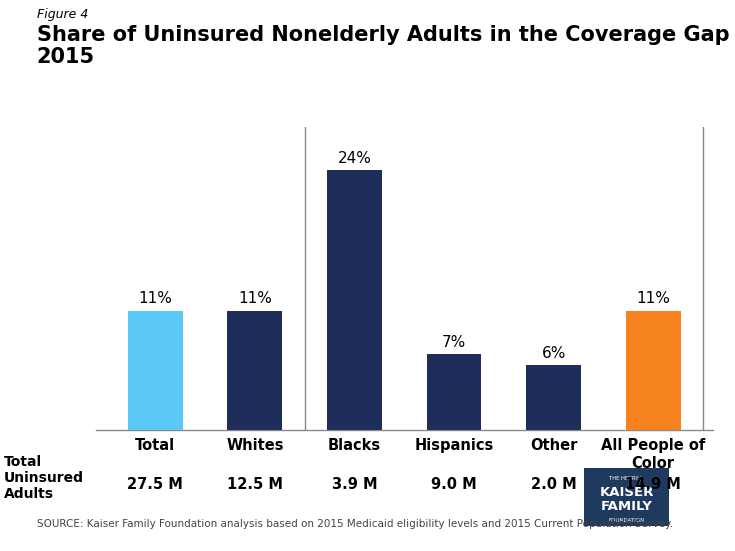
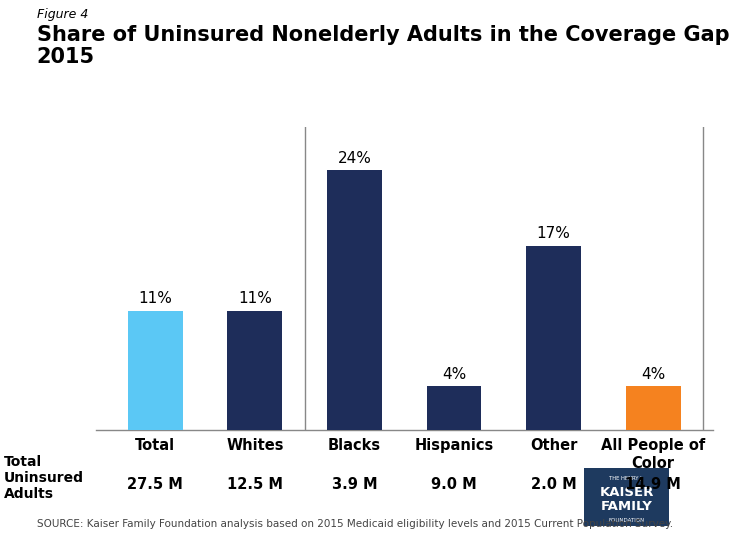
Hispanics: 7% -> 4%
Other: 6% -> 17%
All People of Color: 11% -> 4%
